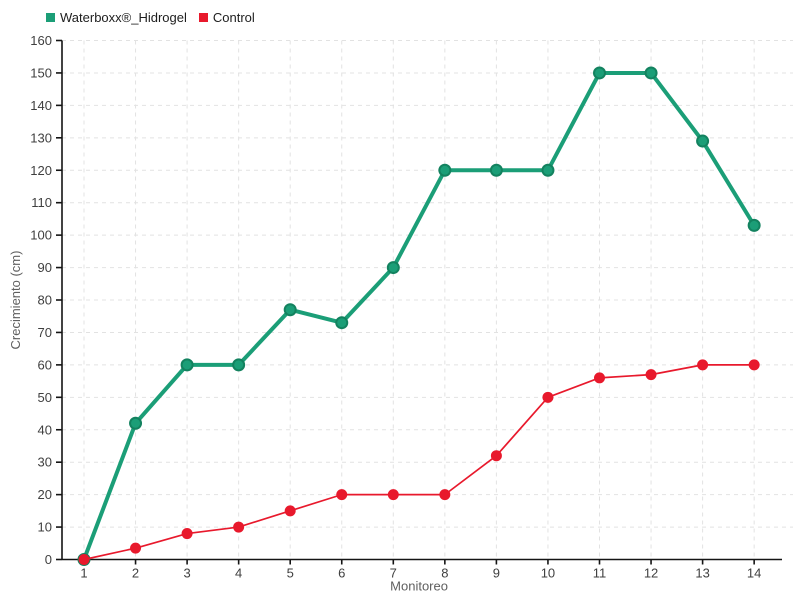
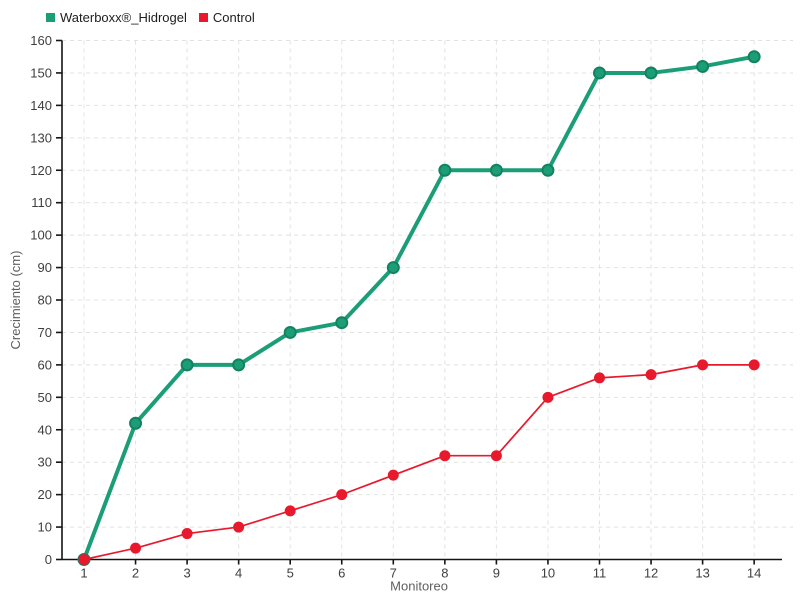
Waterboxx®_Hidrogel/5: 77 -> 70
Control/7: 20 -> 26
Control/8: 20 -> 32
Waterboxx®_Hidrogel/13: 129 -> 152
Waterboxx®_Hidrogel/14: 103 -> 155
